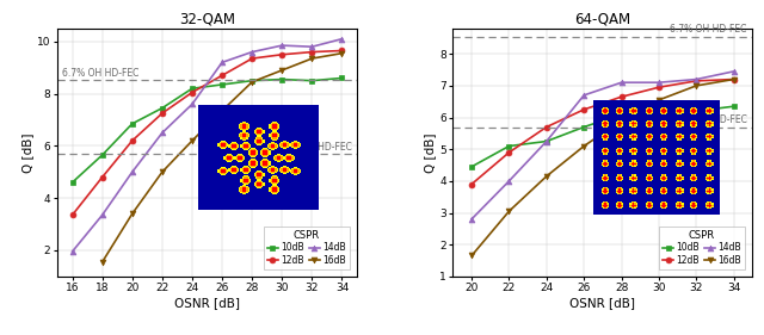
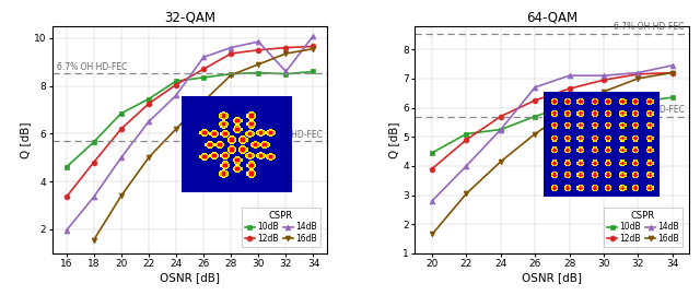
32-QAM/14dB/32: 9.80 -> 8.60
